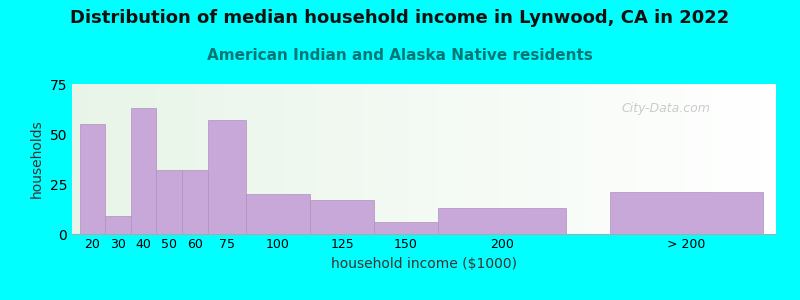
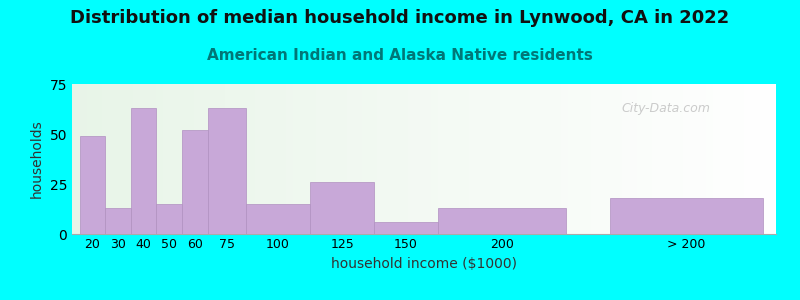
20: 55 -> 49
30: 9 -> 13
50: 32 -> 15
60: 32 -> 52
75: 57 -> 63
100: 20 -> 15
125: 17 -> 26
> 200: 21 -> 18
